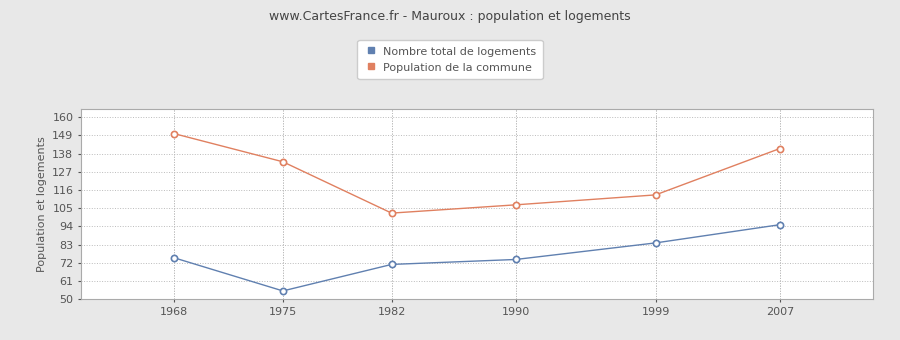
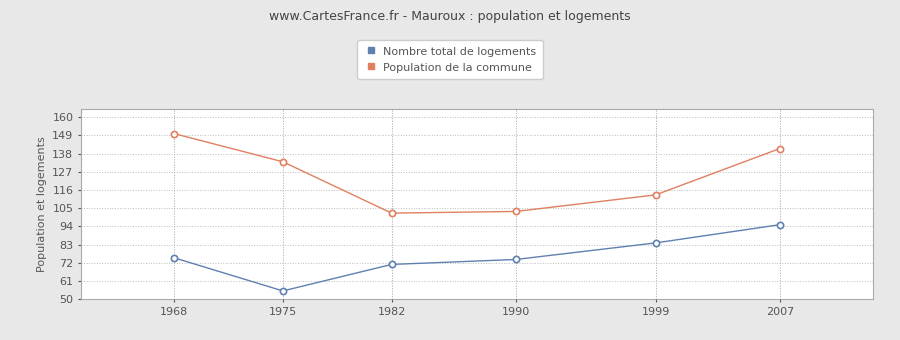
Population de la commune/1990: 107 -> 103
